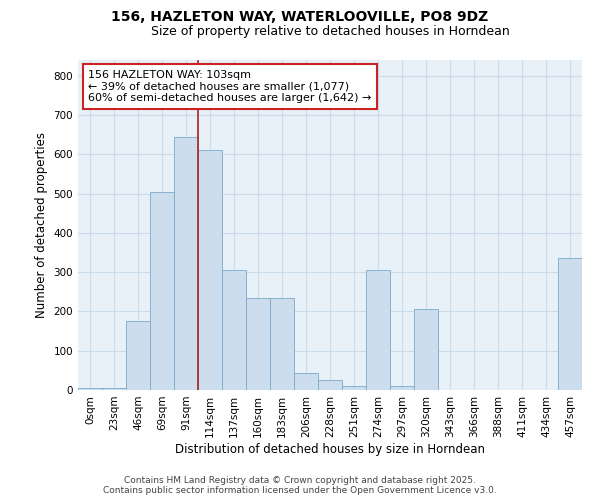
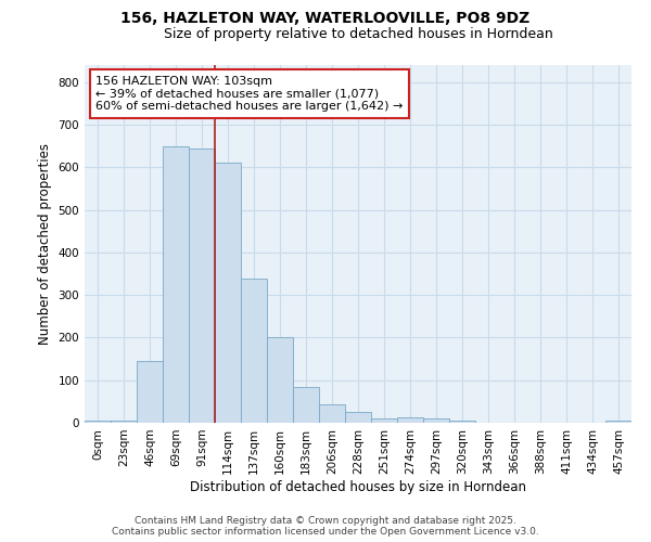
46sqm: 175 -> 145
69sqm: 505 -> 648
137sqm: 305 -> 338
160sqm: 235 -> 200
183sqm: 235 -> 85
274sqm: 305 -> 12
320sqm: 205 -> 5
457sqm: 335 -> 5
